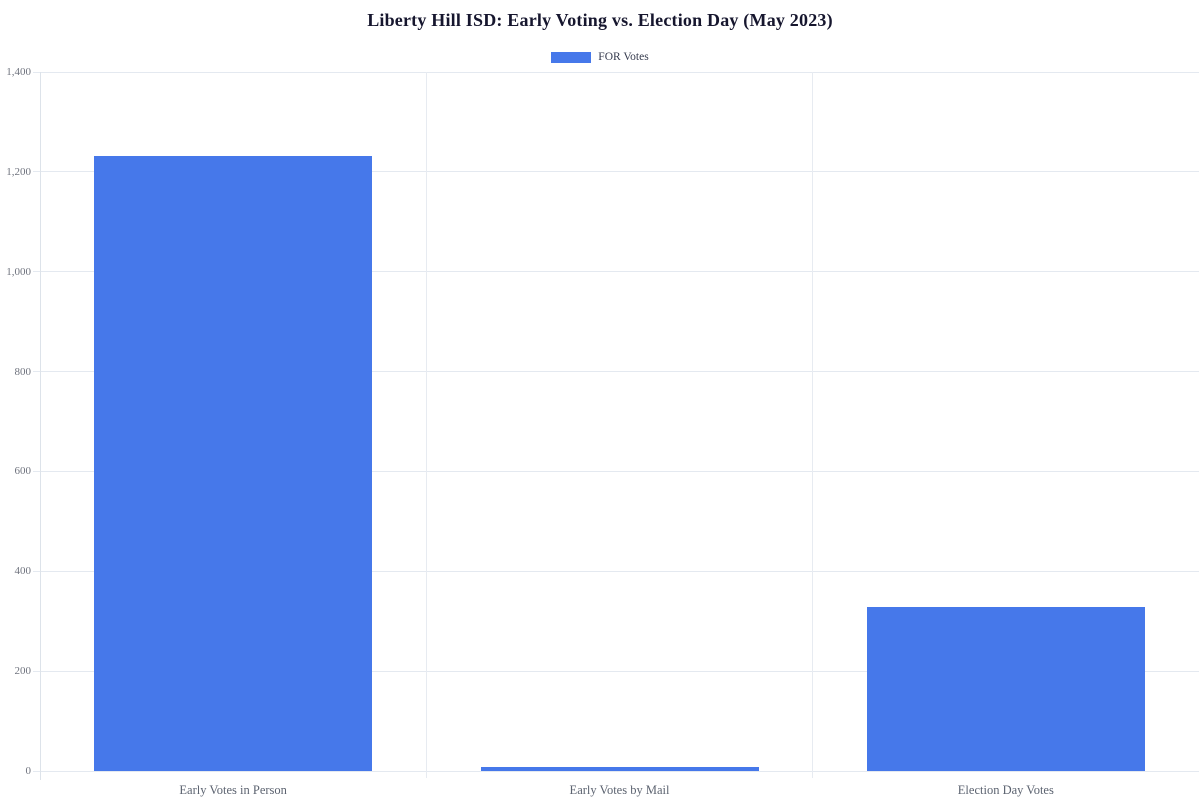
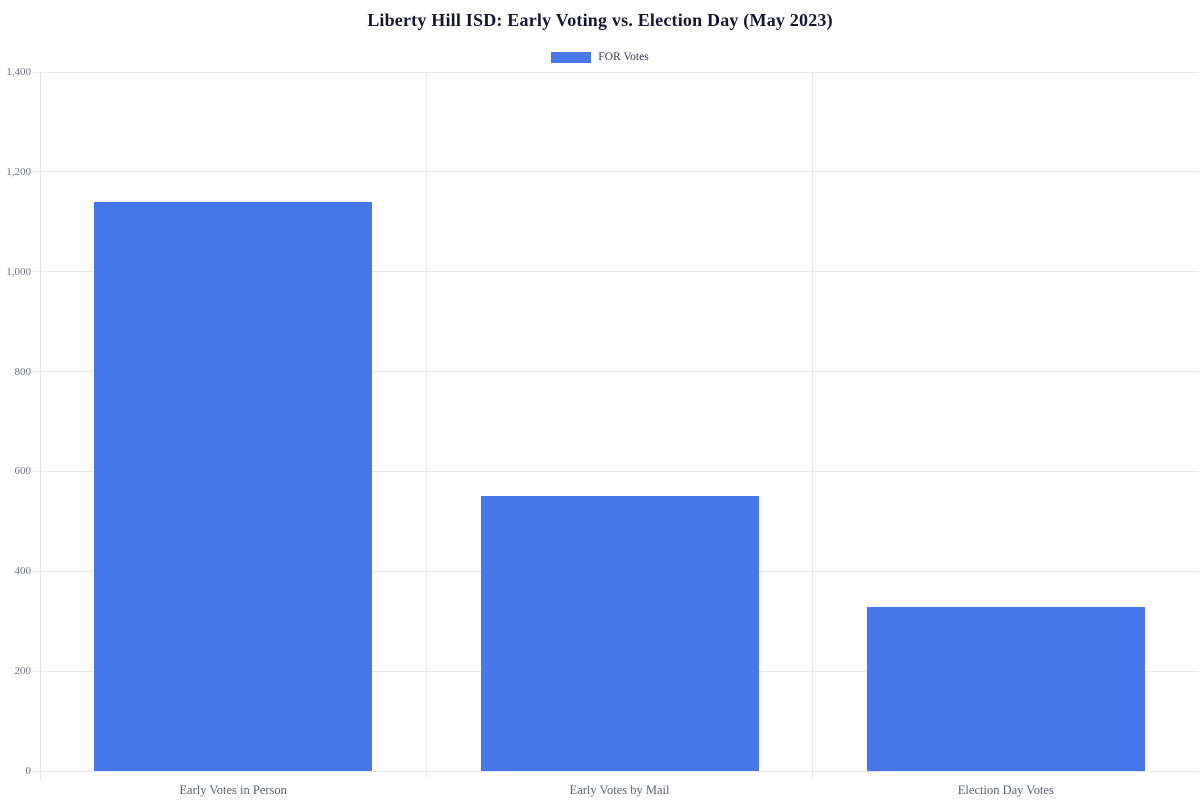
Early Votes in Person: 1230 -> 1140
Early Votes by Mail: 10 -> 550
